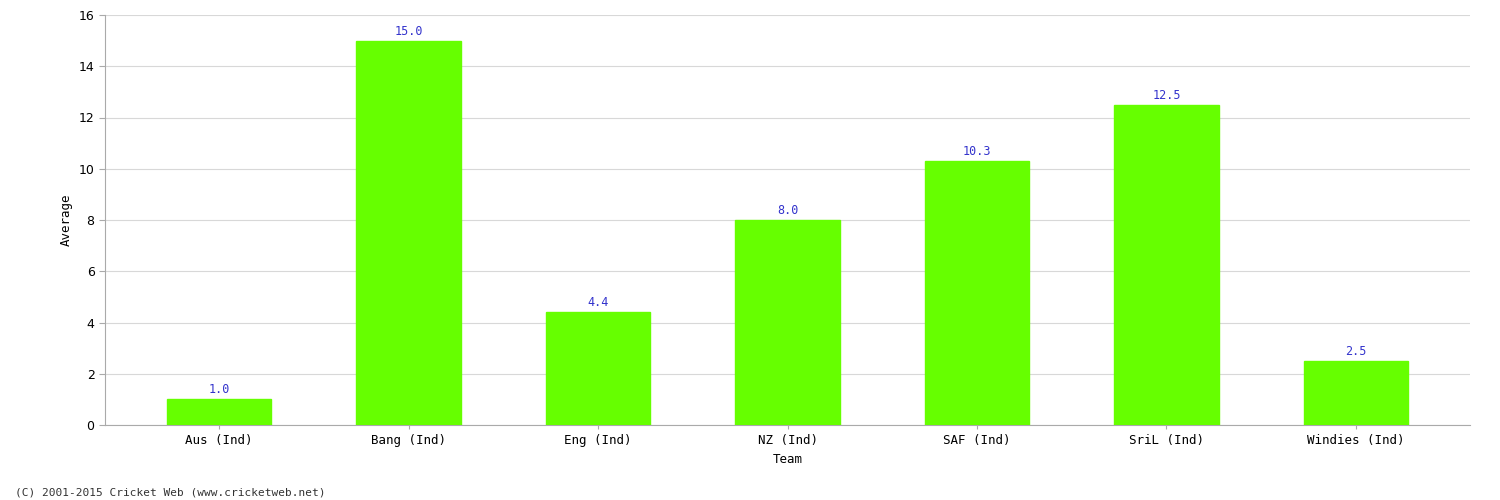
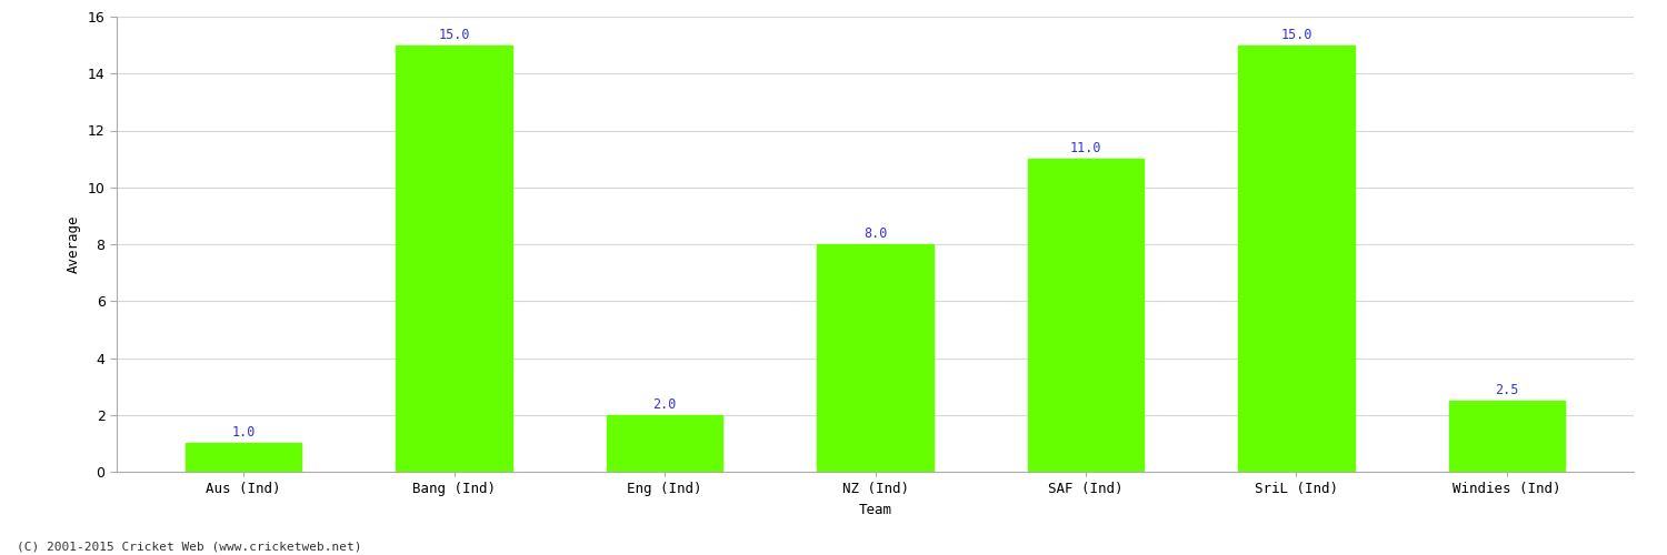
Eng (Ind): 4.4 -> 2.0
SAF (Ind): 10.3 -> 11.0
SriL (Ind): 12.5 -> 15.0
